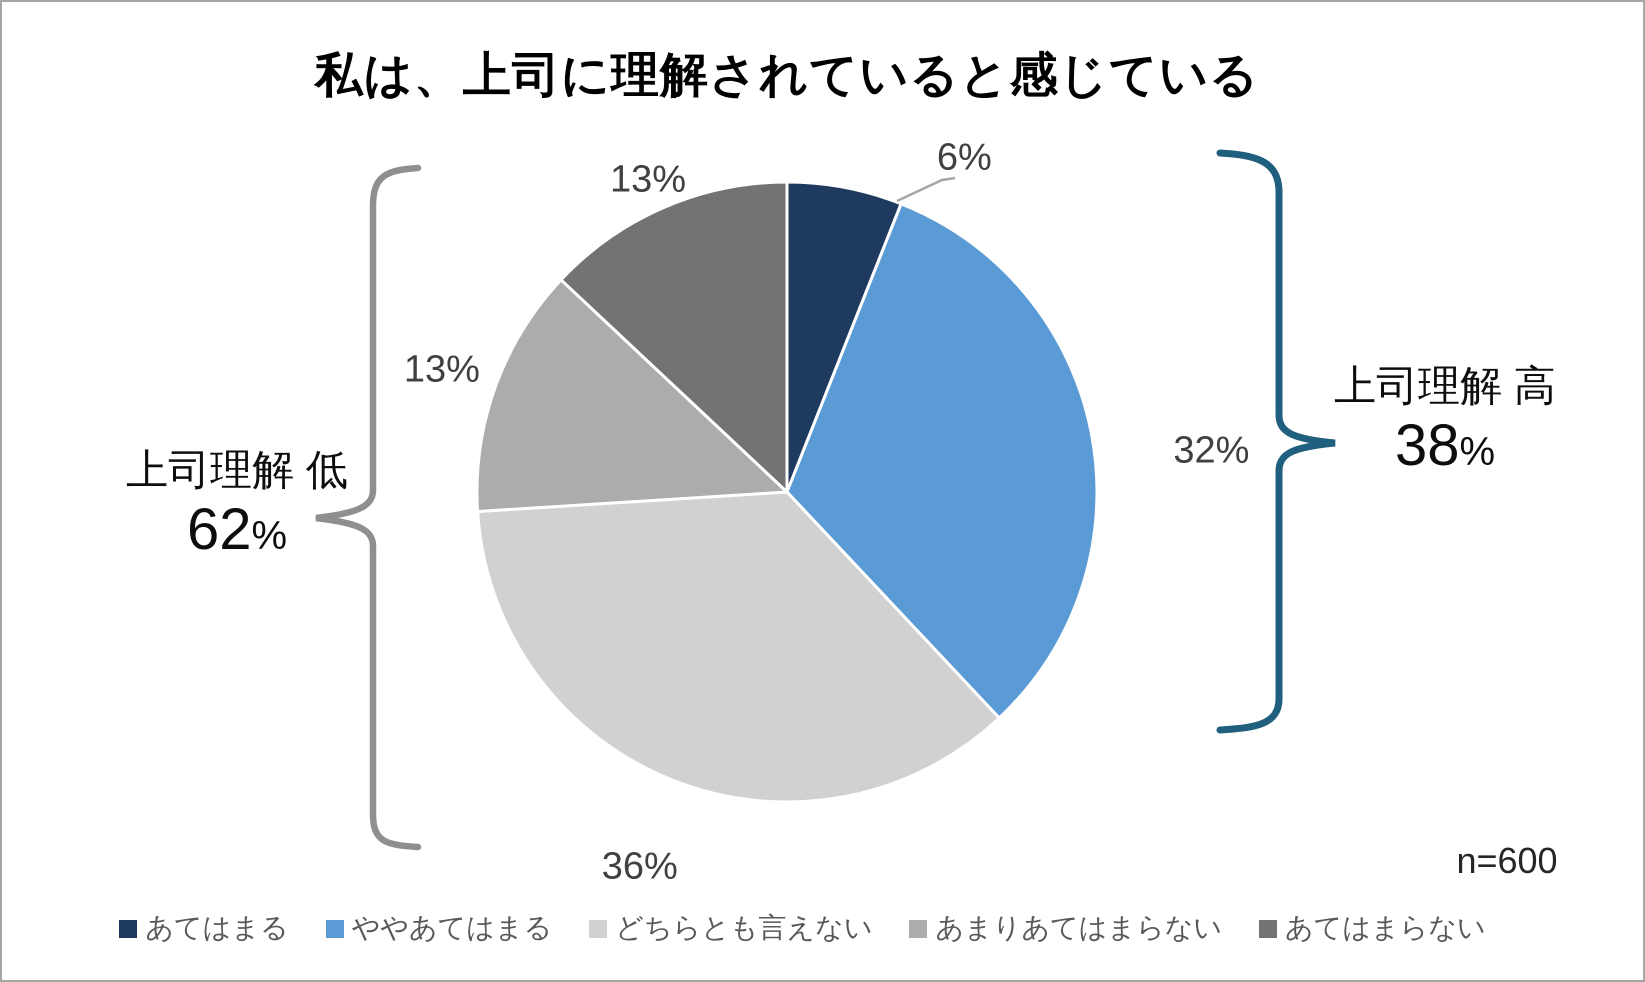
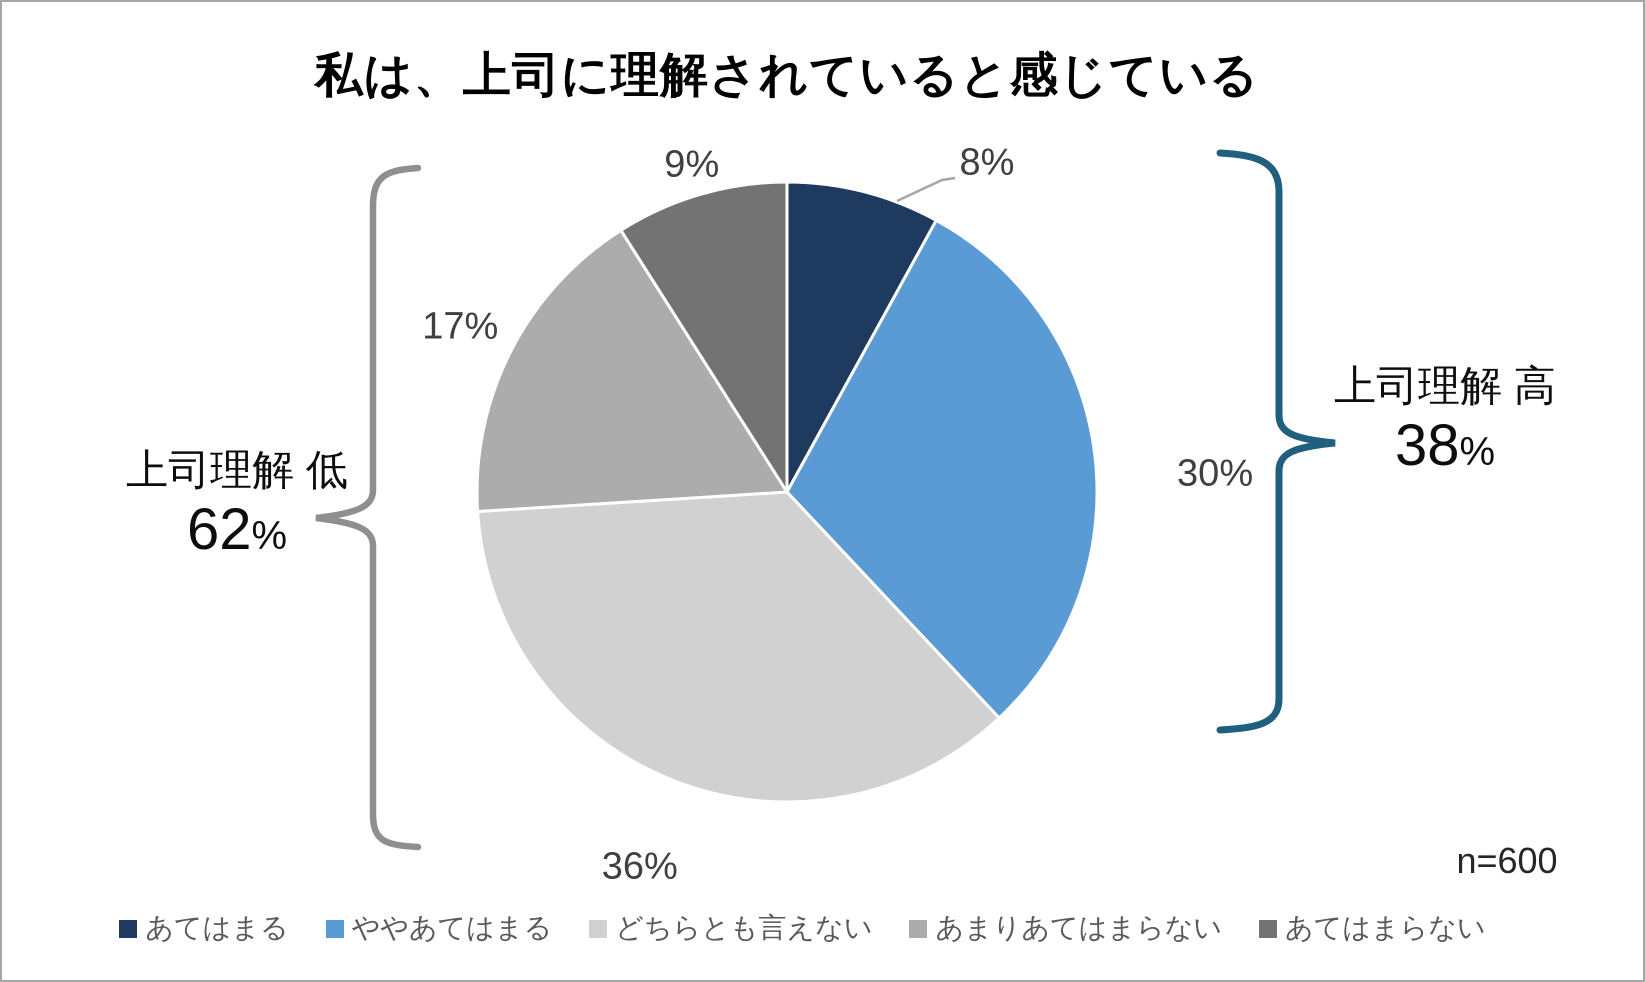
あてはまる: 6% -> 8%
ややあてはまる: 32% -> 30%
あまりあてはまらない: 13% -> 17%
あてはまらない: 13% -> 9%
